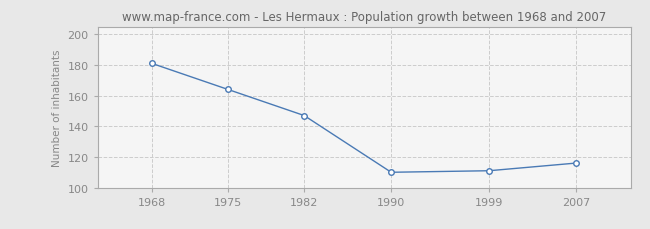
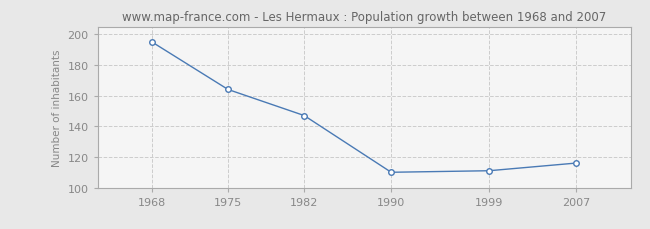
1968: 181 -> 195
